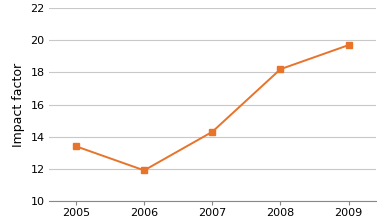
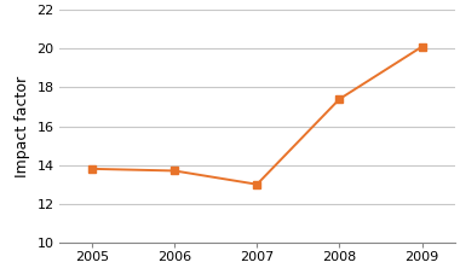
2005: 13.4 -> 13.8
2006: 11.9 -> 13.7
2007: 14.3 -> 13.0
2008: 18.2 -> 17.4
2009: 19.7 -> 20.1
